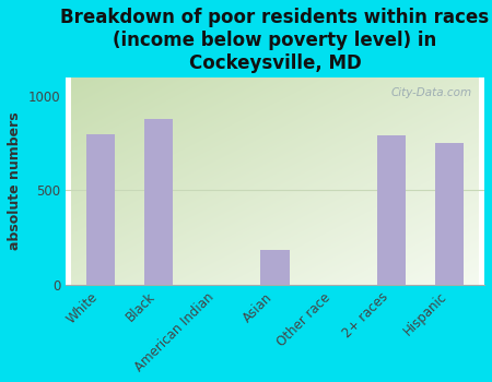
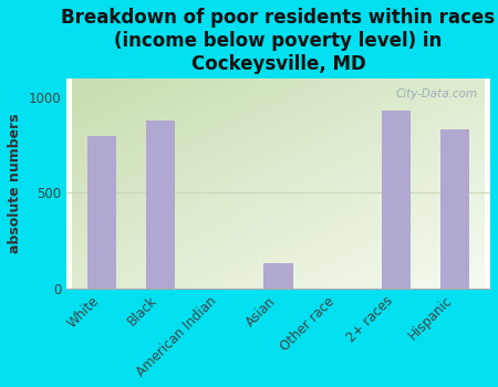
Asian: 180 -> 130
2+ races: 790 -> 930
Hispanic: 750 -> 830
